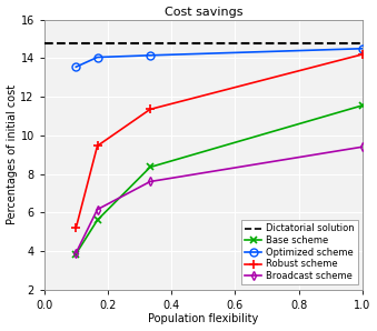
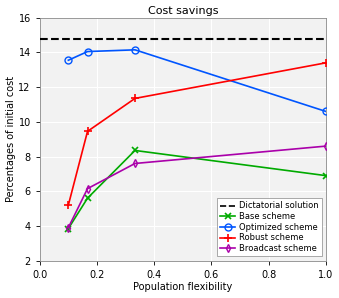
Base scheme/1.0: 11.6 -> 6.9
Optimized scheme/1.0: 14.5 -> 10.6
Robust scheme/1.0: 14.2 -> 13.4
Broadcast scheme/1.0: 9.4 -> 8.6
